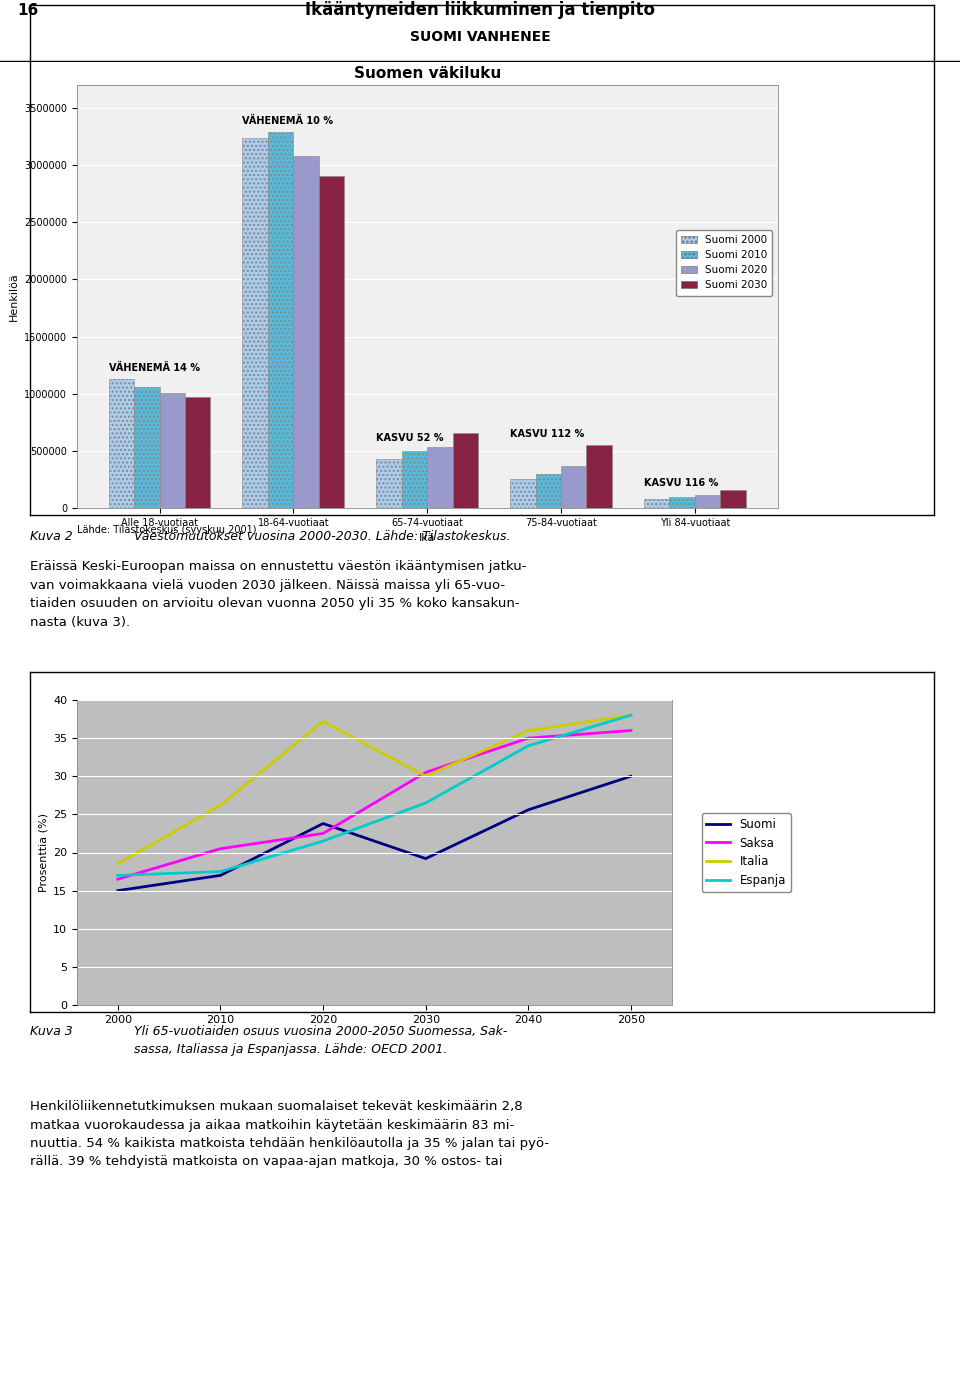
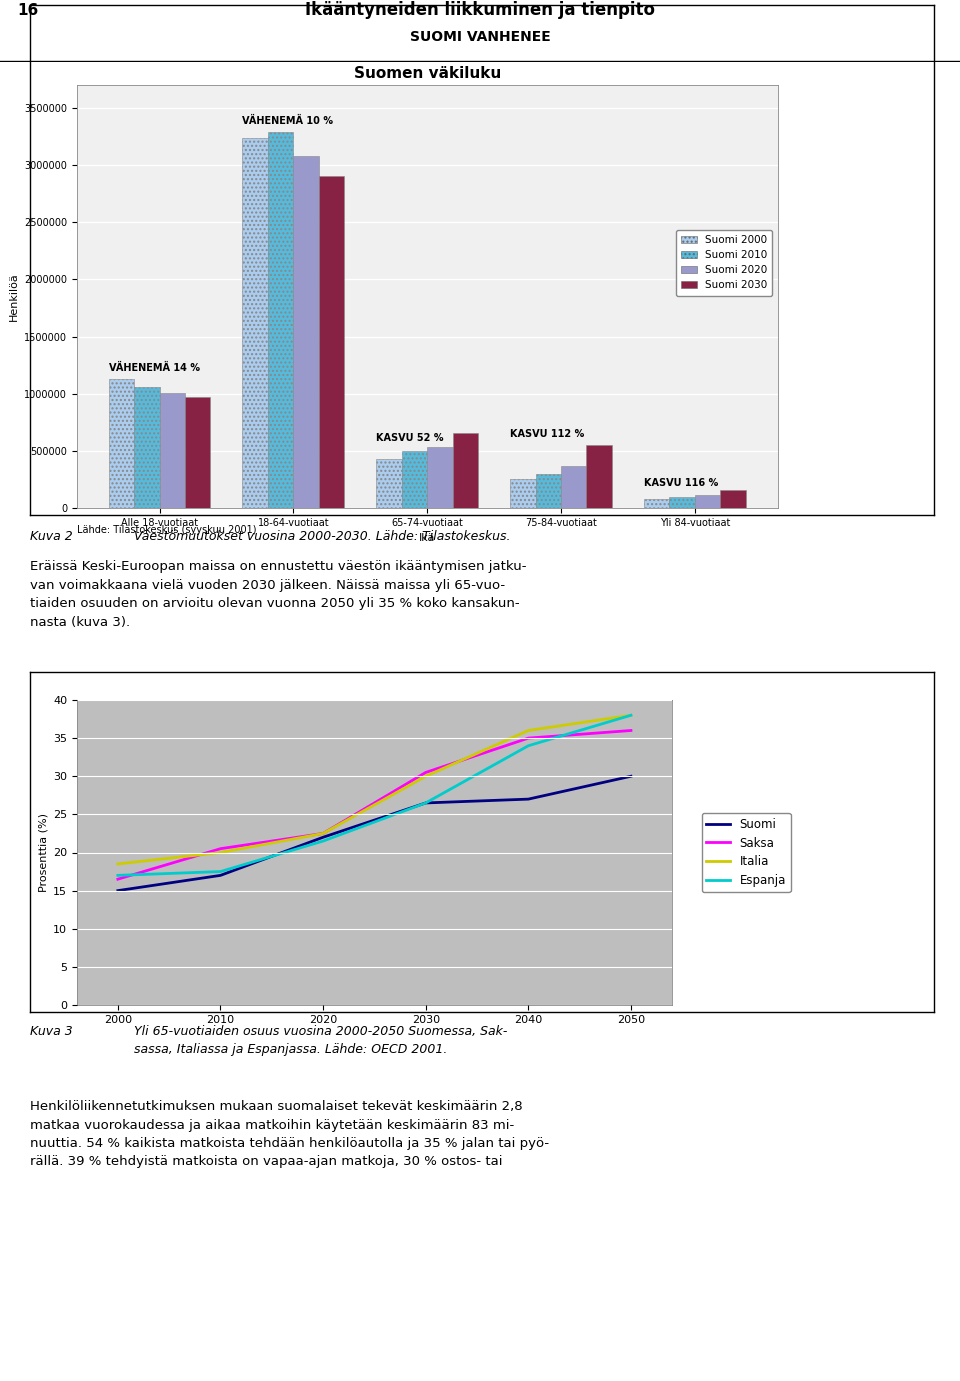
Italia/2010: 26.2 -> 20.0
Suomi/2020: 23.8 -> 22.0
Italia/2020: 37.2 -> 22.5
Suomi/2030: 19.2 -> 26.5
Suomi/2040: 25.6 -> 27.0
